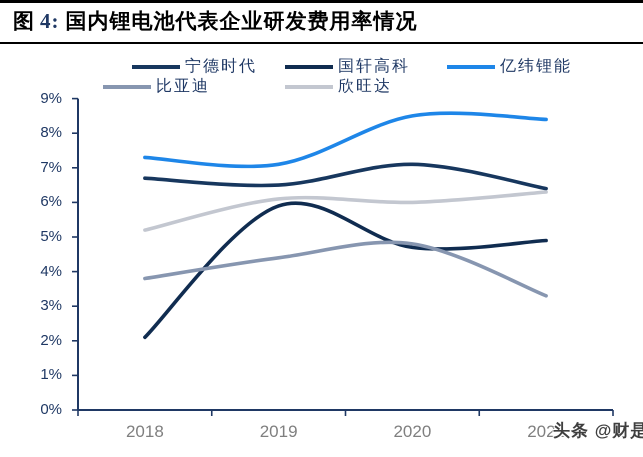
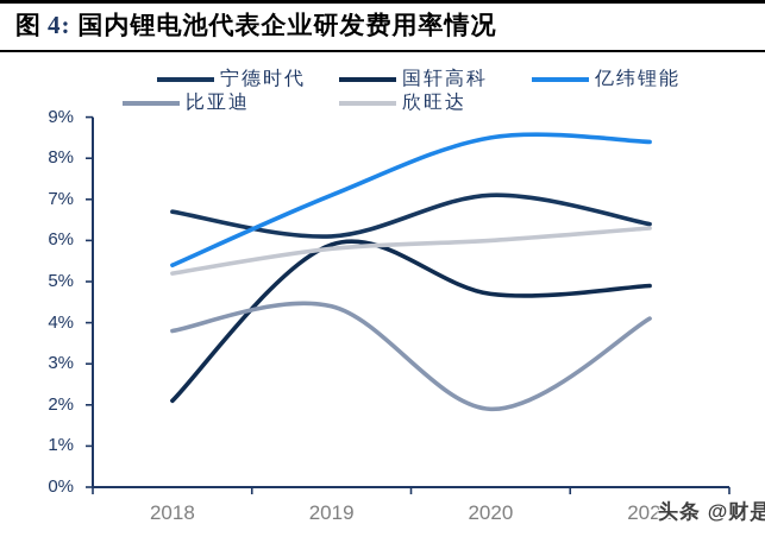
亿纬锂能/2018: 7.3% -> 5.4%
宁德时代/2019: 6.5% -> 6.1%
欣旺达/2019: 6.1% -> 5.8%
比亚迪/2020: 4.8% -> 1.9%
比亚迪/2021: 3.3% -> 4.1%
